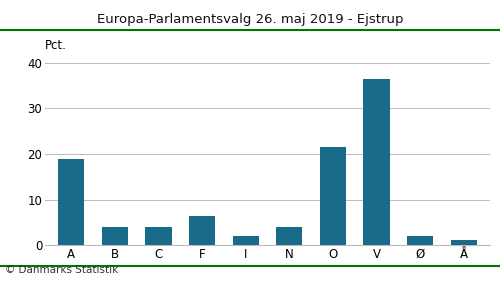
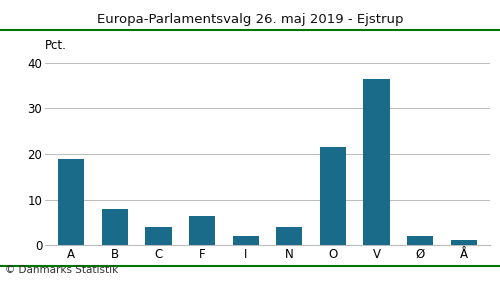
B: 4.0 -> 8.0
